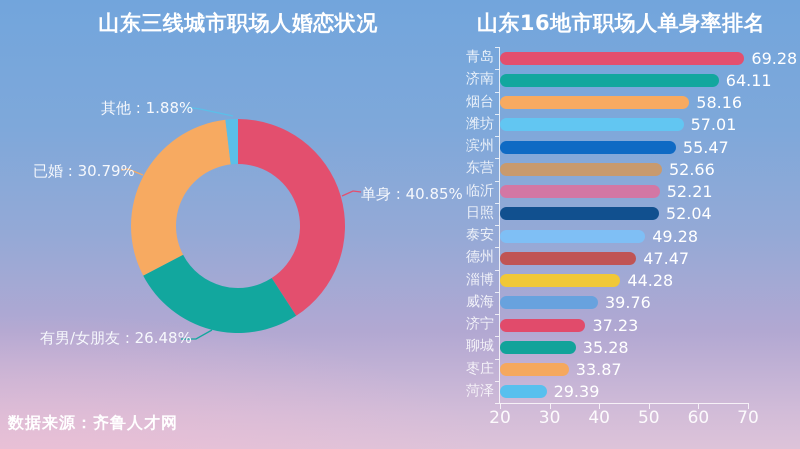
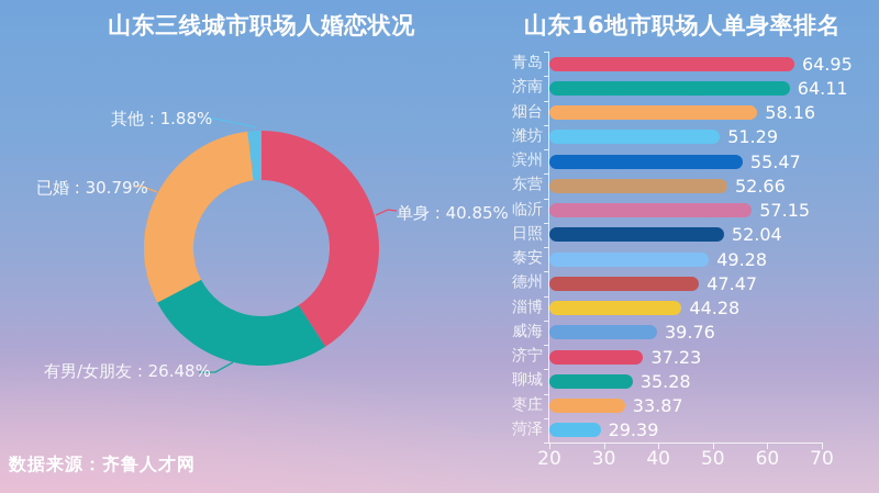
山东16地市职场人单身率排名/青岛: 69.28 -> 64.95
山东16地市职场人单身率排名/潍坊: 57.01 -> 51.29
山东16地市职场人单身率排名/临沂: 52.21 -> 57.15
